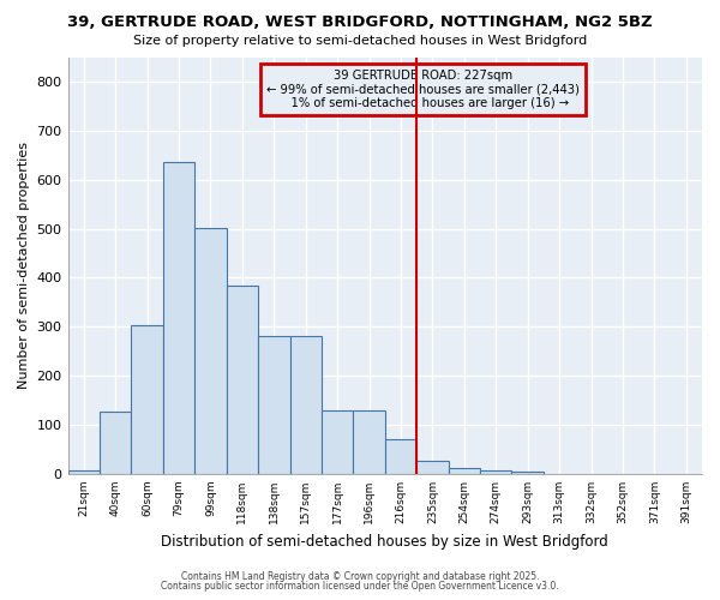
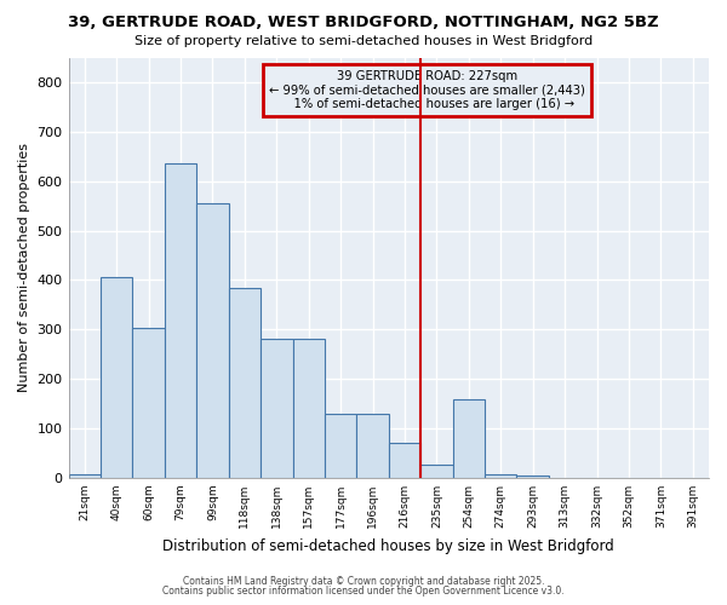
40sqm: 127 -> 405
99sqm: 502 -> 555
254sqm: 11 -> 160
